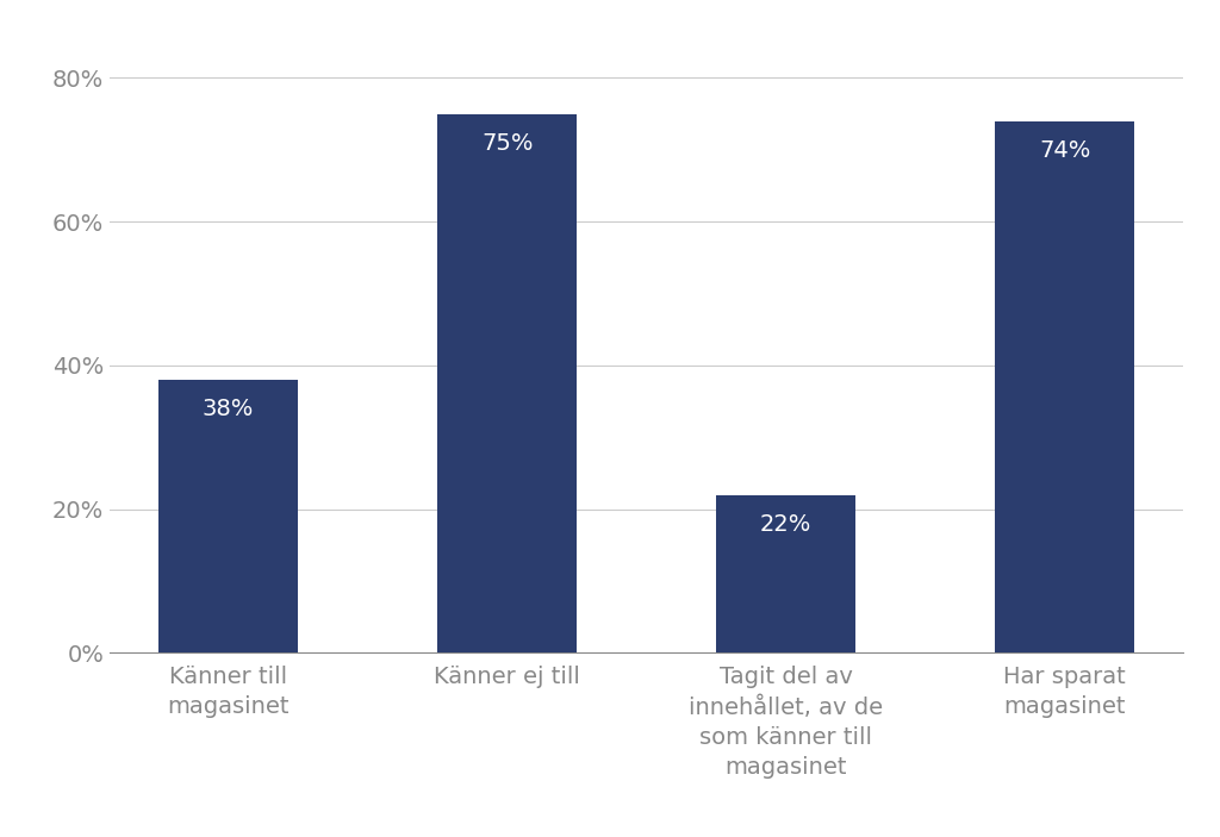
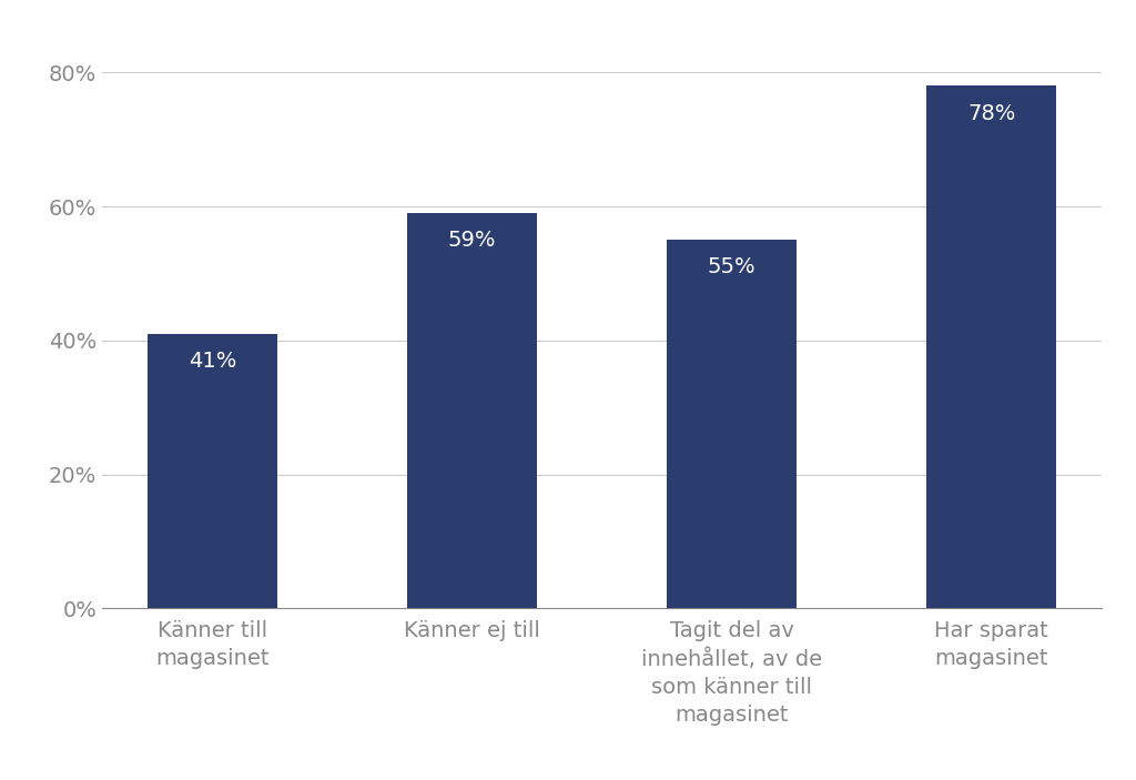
Känner till magasinet: 38% -> 41%
Känner ej till: 75% -> 59%
Tagit del av innehållet, av de som känner till magasinet: 22% -> 55%
Har sparat magasinet: 74% -> 78%
